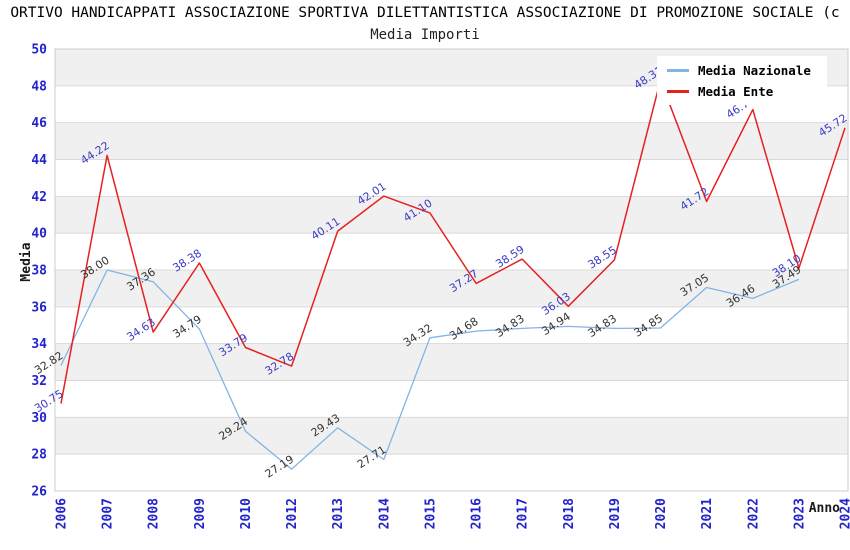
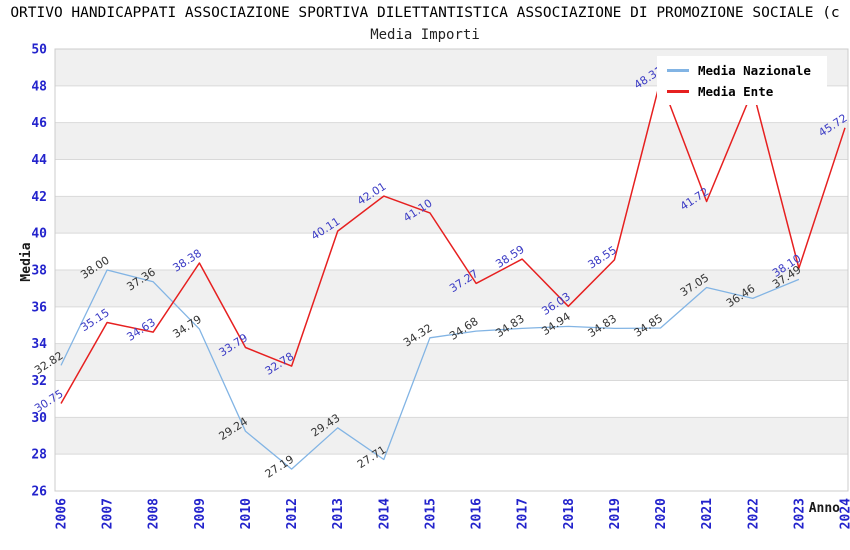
Media Ente/2007: 44.22 -> 35.15
Media Ente/2022: 46.71 -> 47.77
